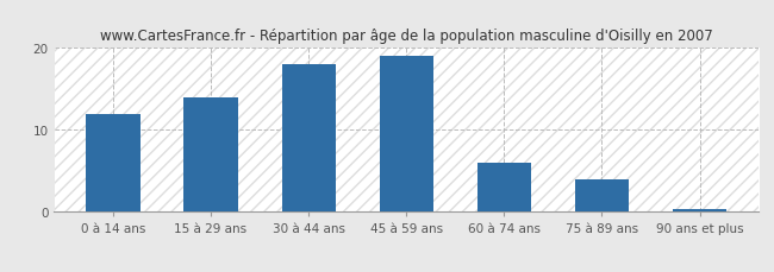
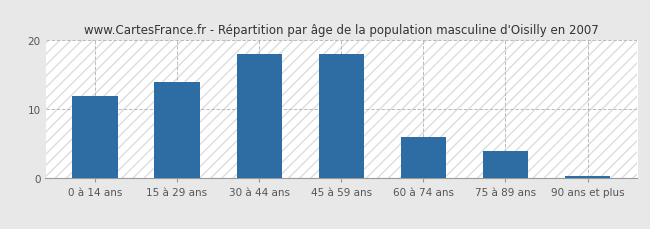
45 à 59 ans: 19.0 -> 18.0
